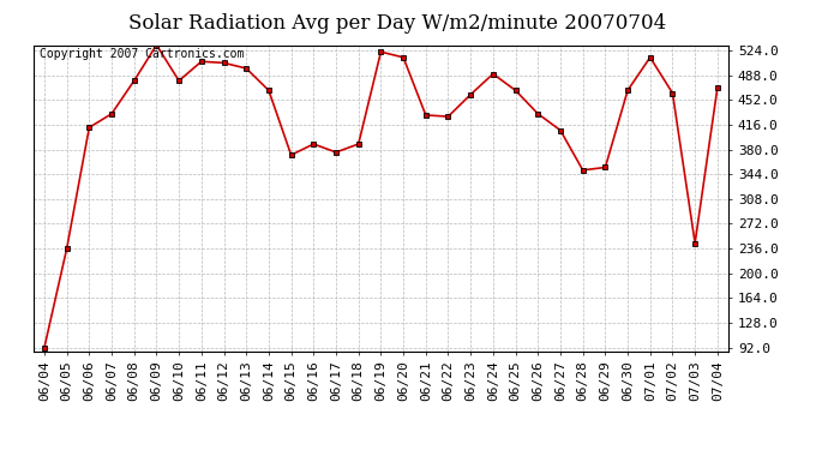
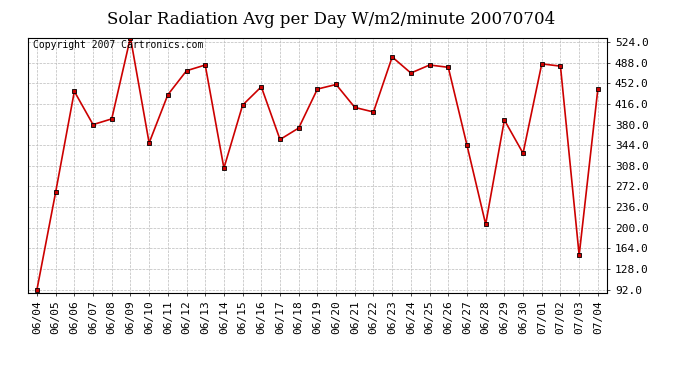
06/05: 236 -> 262
06/06: 412 -> 438
06/07: 432 -> 380
06/08: 480 -> 390
06/10: 480 -> 348
06/11: 508 -> 432
06/12: 506 -> 474
06/13: 498 -> 484
06/14: 466 -> 304
06/15: 372 -> 414
06/16: 388 -> 446
06/17: 376 -> 354
06/18: 388 -> 374
06/19: 522 -> 442
06/20: 514 -> 450
06/21: 430 -> 410
06/22: 428 -> 402
06/23: 460 -> 498
06/24: 490 -> 470
06/25: 466 -> 484
06/26: 432 -> 480
06/27: 408 -> 344
06/28: 350 -> 206
06/29: 354 -> 388
06/30: 466 -> 330
07/01: 514 -> 486
07/02: 462 -> 482
07/03: 244 -> 152
07/04: 470 -> 442
